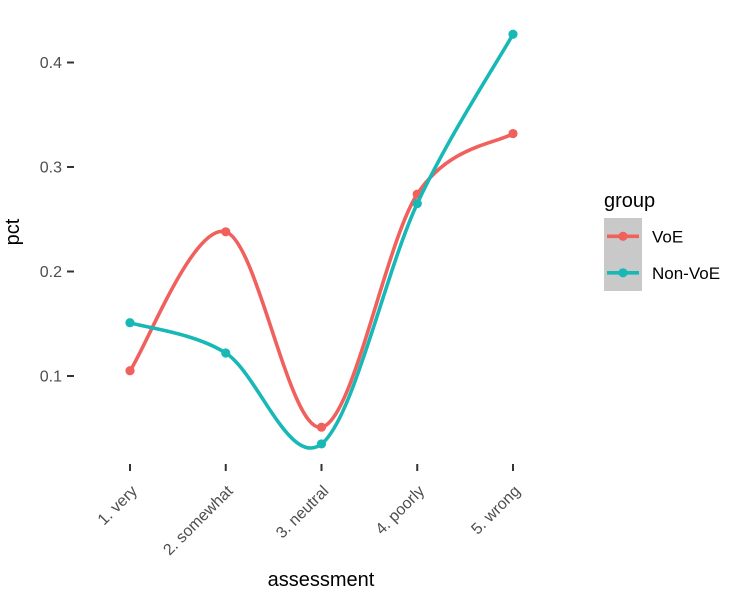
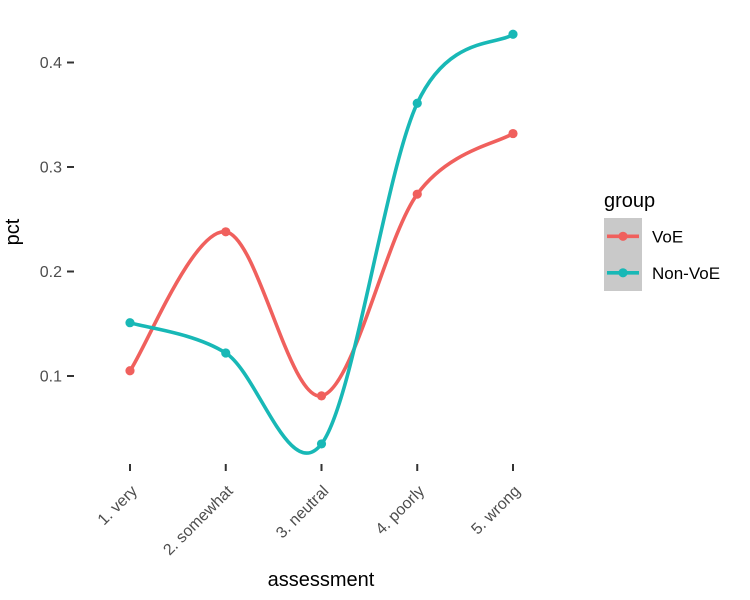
VoE/3. neutral: 0.051 -> 0.081
Non-VoE/4. poorly: 0.265 -> 0.361
